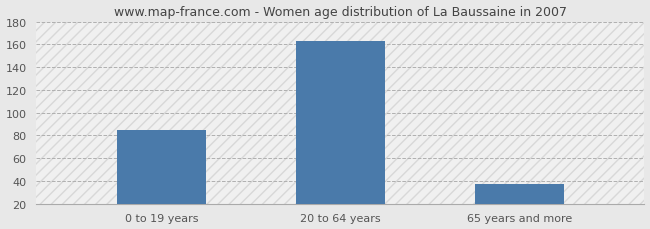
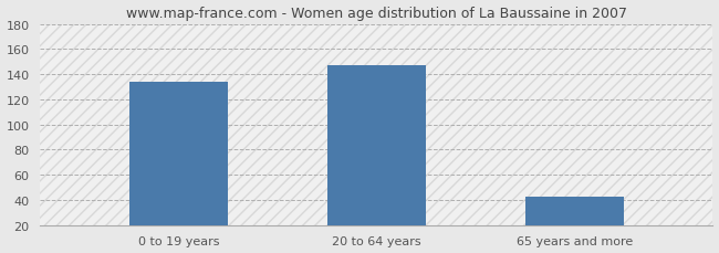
0 to 19 years: 85 -> 134
20 to 64 years: 163 -> 147
65 years and more: 37 -> 43
